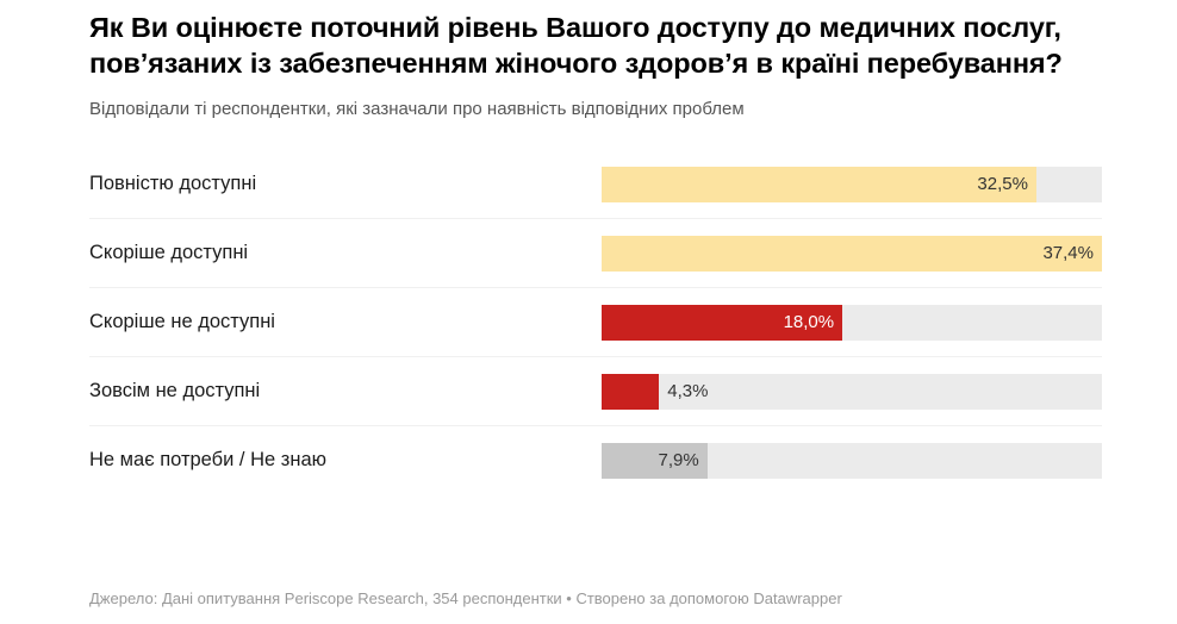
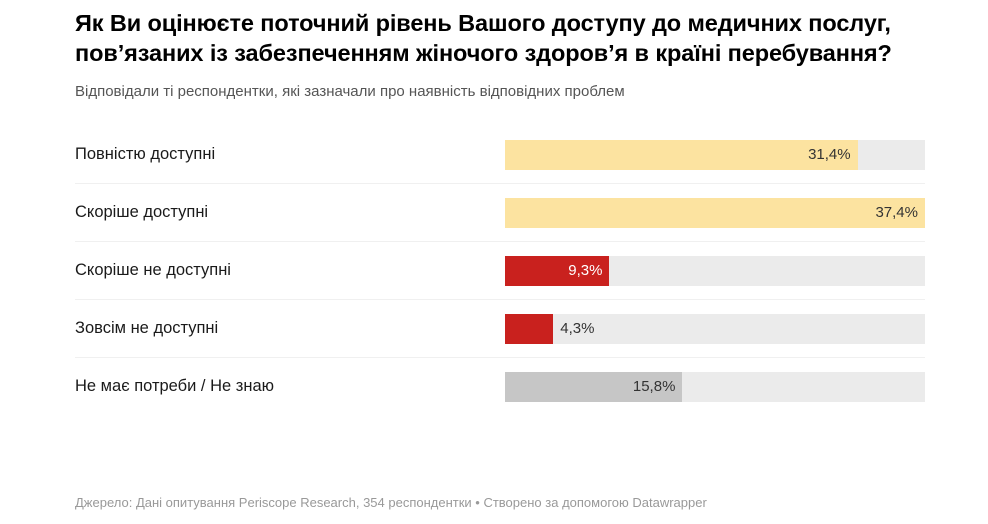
Повністю доступні: 32,5% -> 31,4%
Скоріше не доступні: 18,0% -> 9,3%
Не має потреби / Не знаю: 7,9% -> 15,8%
